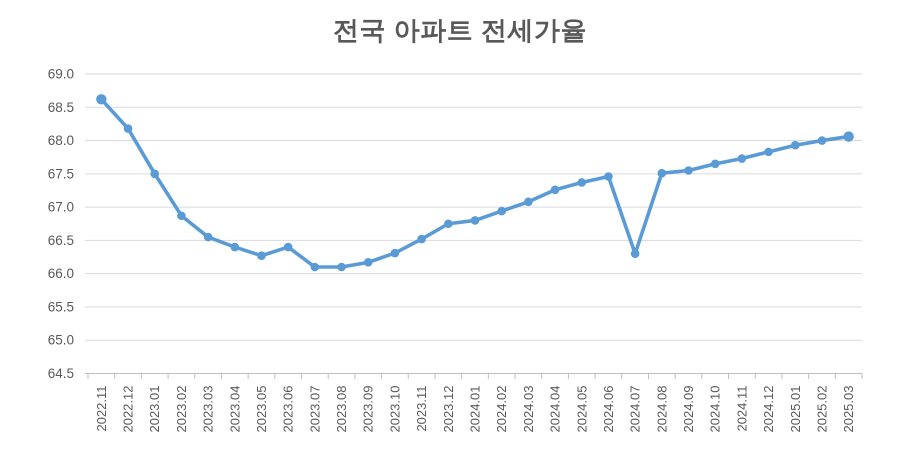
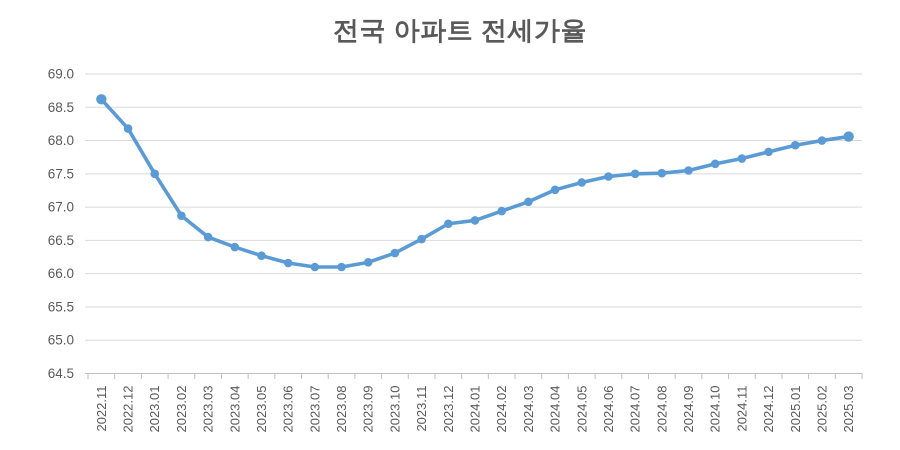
2023.06: 66.4 -> 66.2
2024.07: 66.3 -> 67.5
